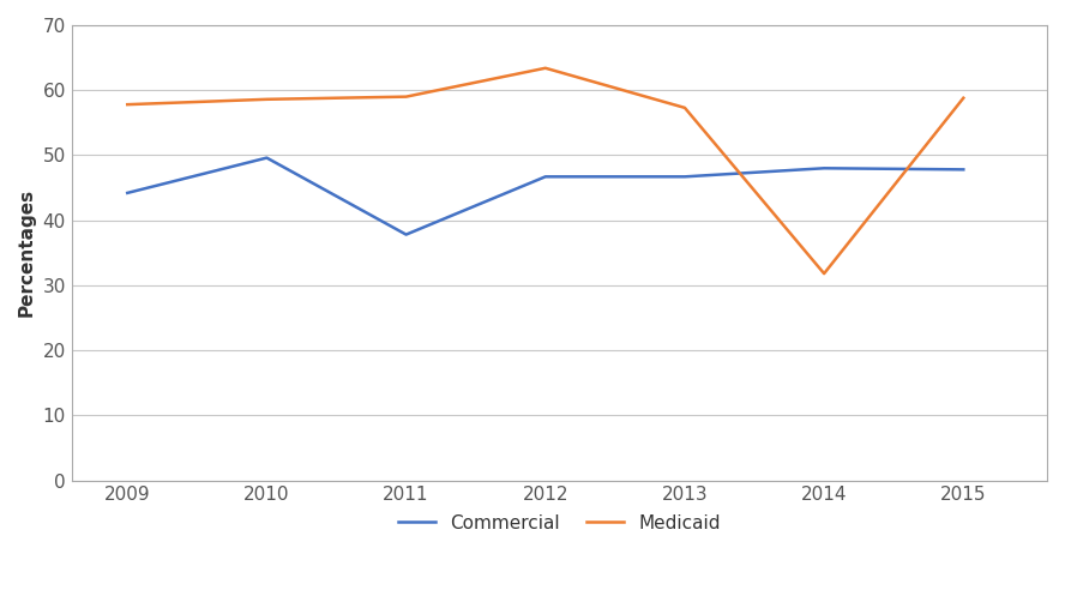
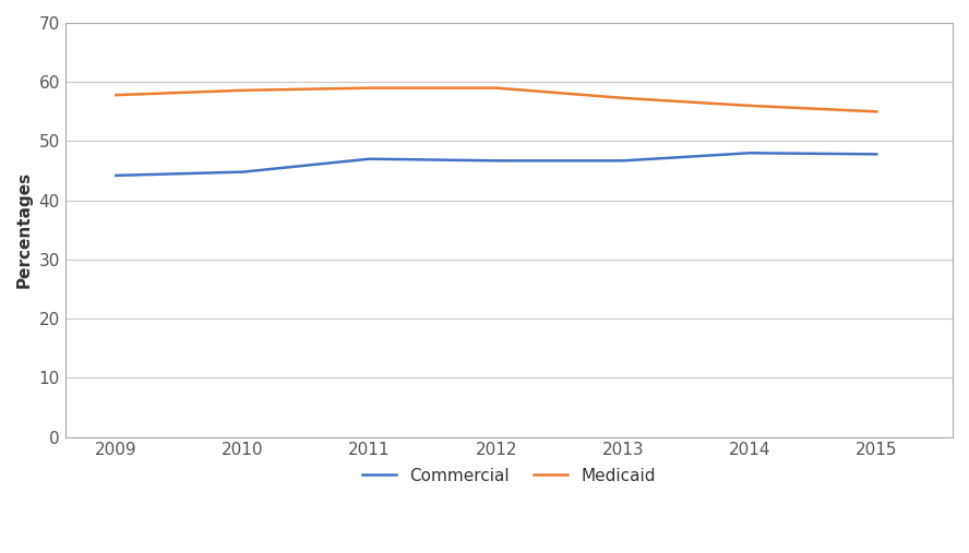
Commercial/2010: 49.6 -> 44.8
Commercial/2011: 37.8 -> 47.0
Medicaid/2012: 63.4 -> 59.0
Medicaid/2014: 31.8 -> 56.0
Medicaid/2015: 58.8 -> 55.0
